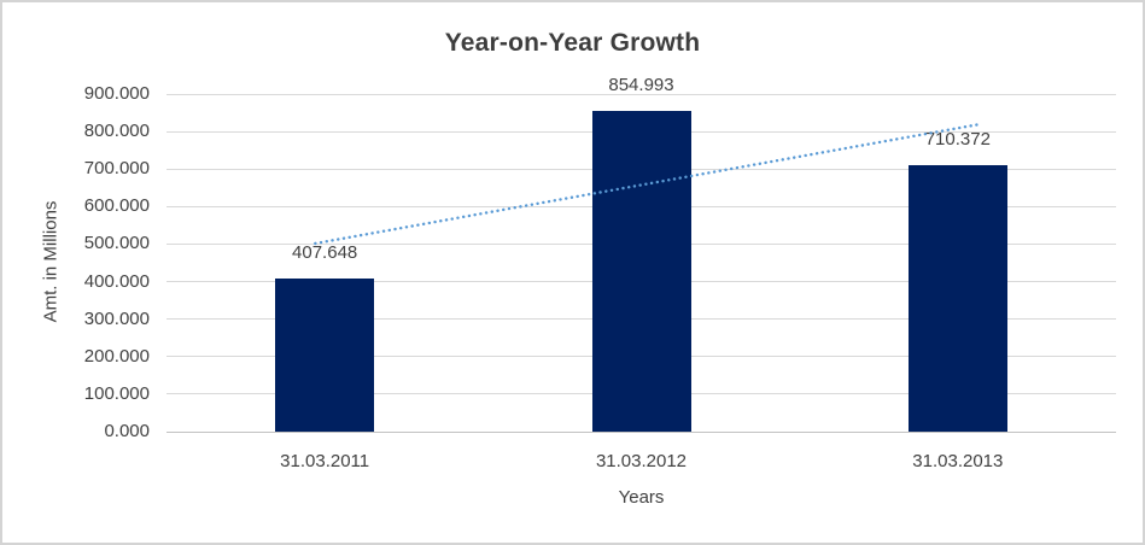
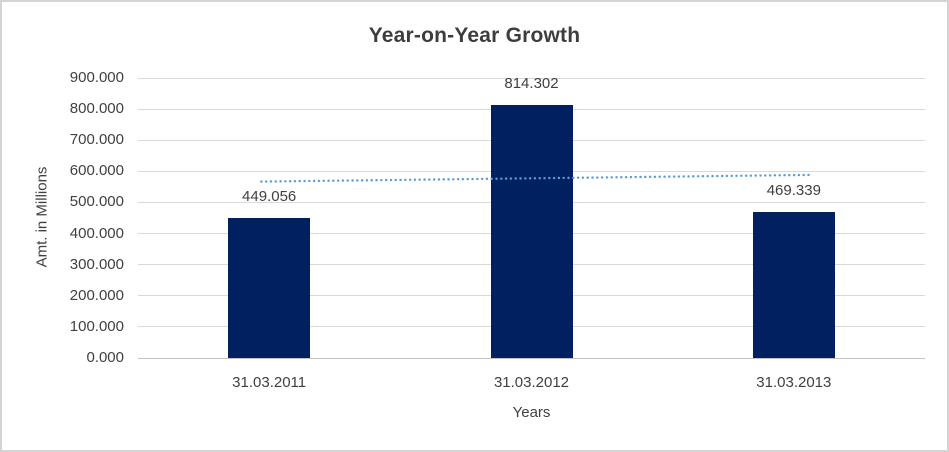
31.03.2011: 407.648 -> 449.056
31.03.2012: 854.993 -> 814.302
31.03.2013: 710.372 -> 469.339
